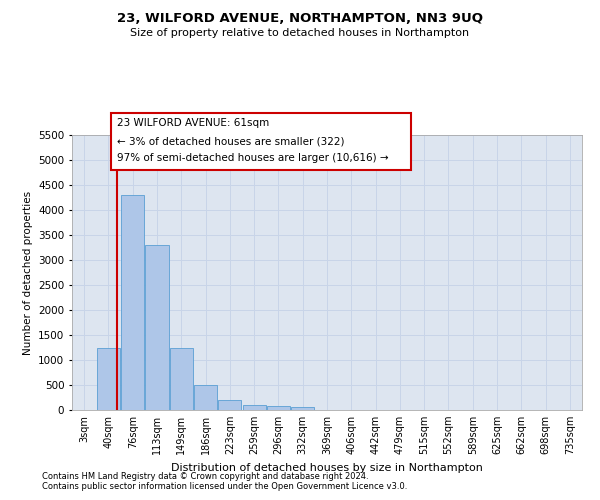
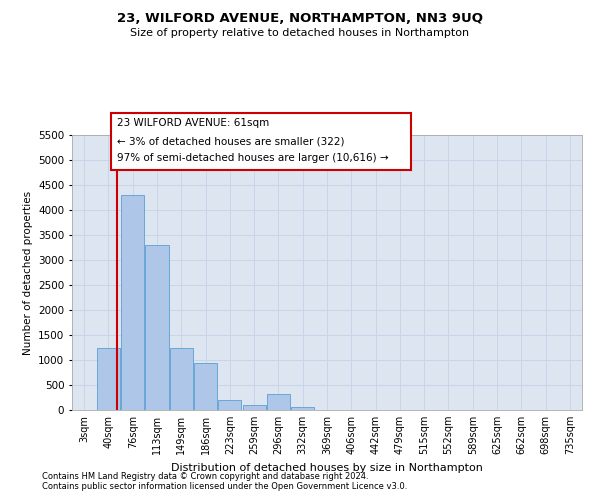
186sqm: 500 -> 940
296sqm: 80 -> 320
